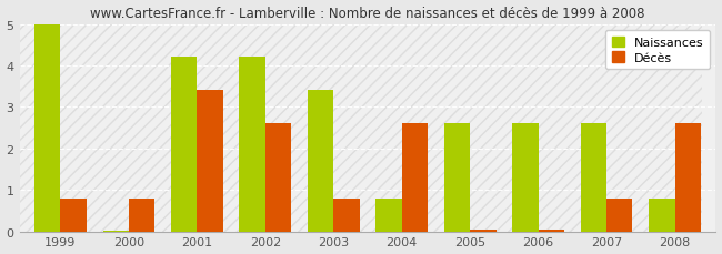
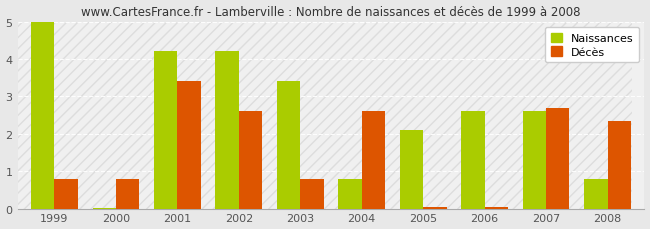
Naissances/2005: 2.60 -> 2.10
Décès/2007: 0.80 -> 2.70
Décès/2008: 2.60 -> 2.35
